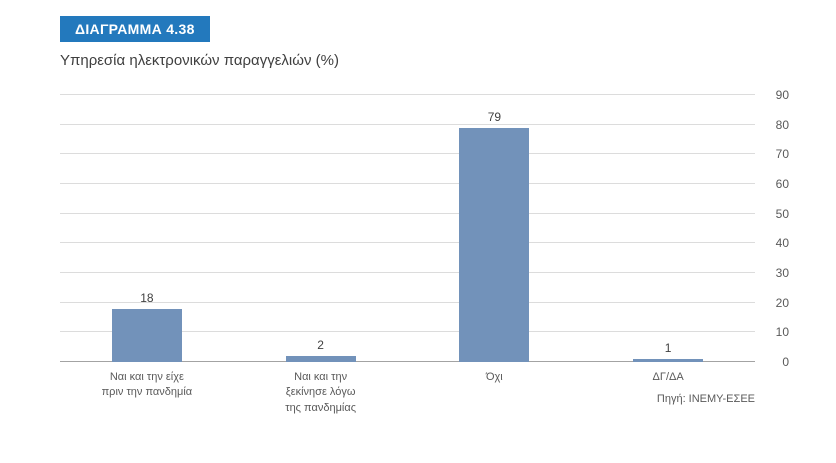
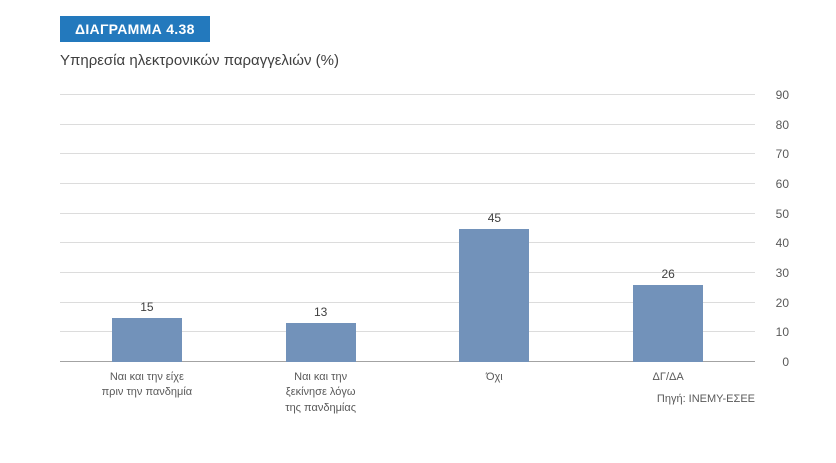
Ναι και την είχε πριν την πανδημία: 18 -> 15
Ναι και την ξεκίνησε λόγω της πανδημίας: 2 -> 13
Όχι: 79 -> 45
ΔΓ/ΔΑ: 1 -> 26
